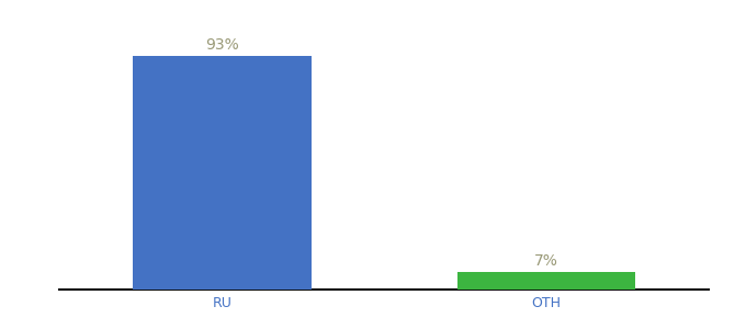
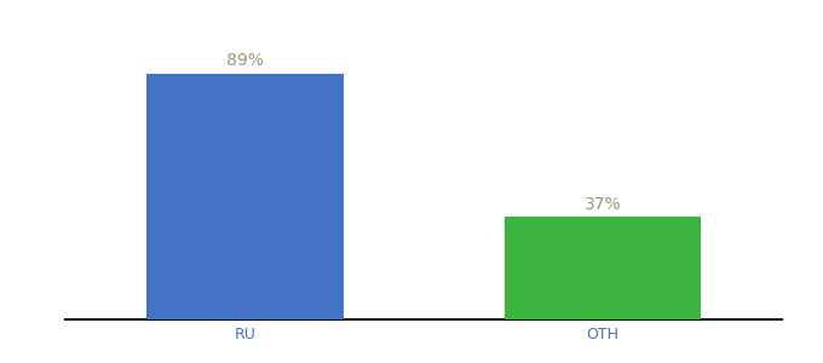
RU: 93% -> 89%
OTH: 7% -> 37%
